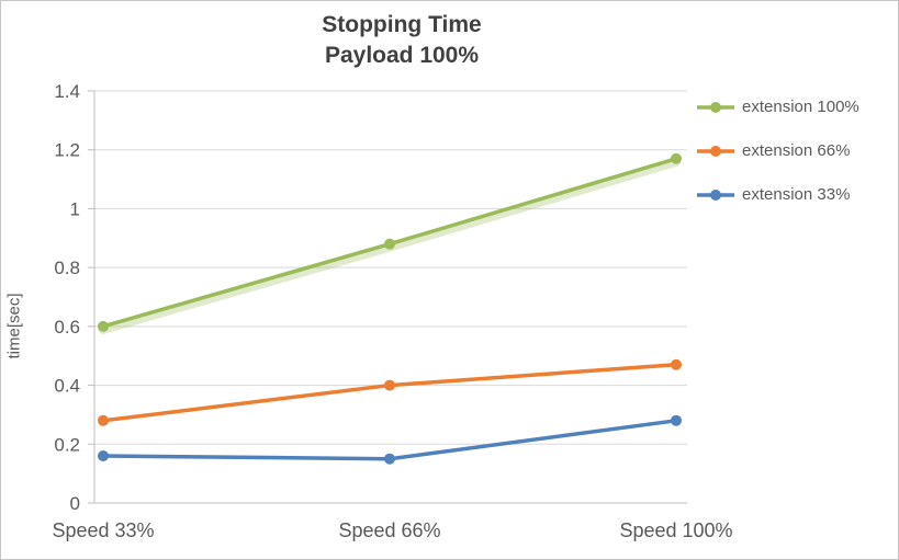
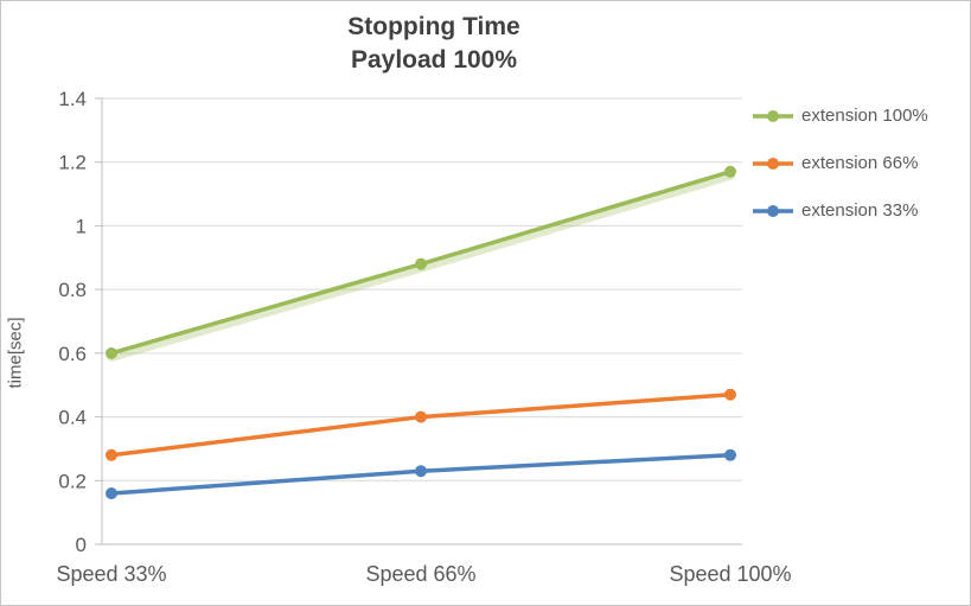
extension 33%/Speed 66%: 0.15 -> 0.23
